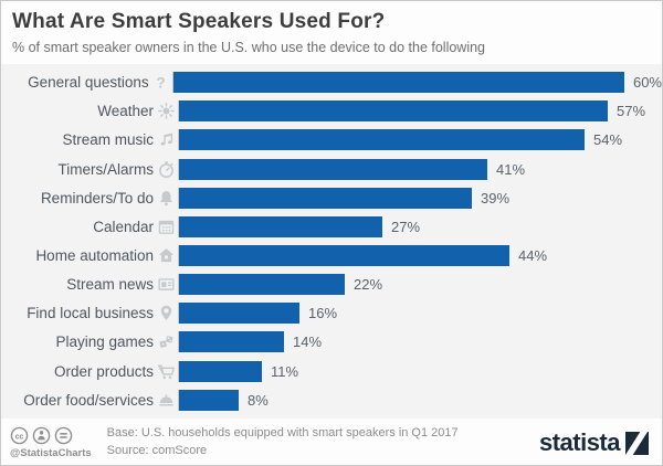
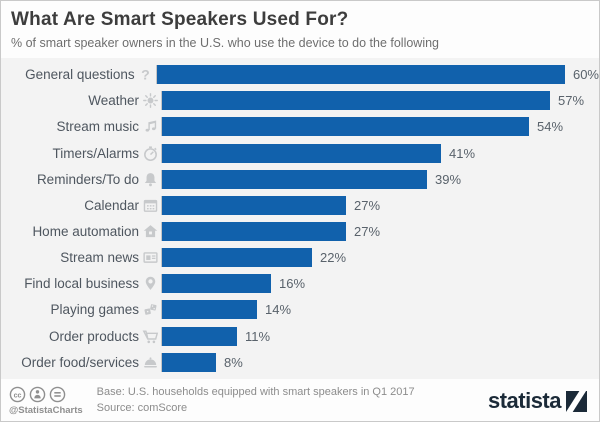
Home automation: 44% -> 27%
